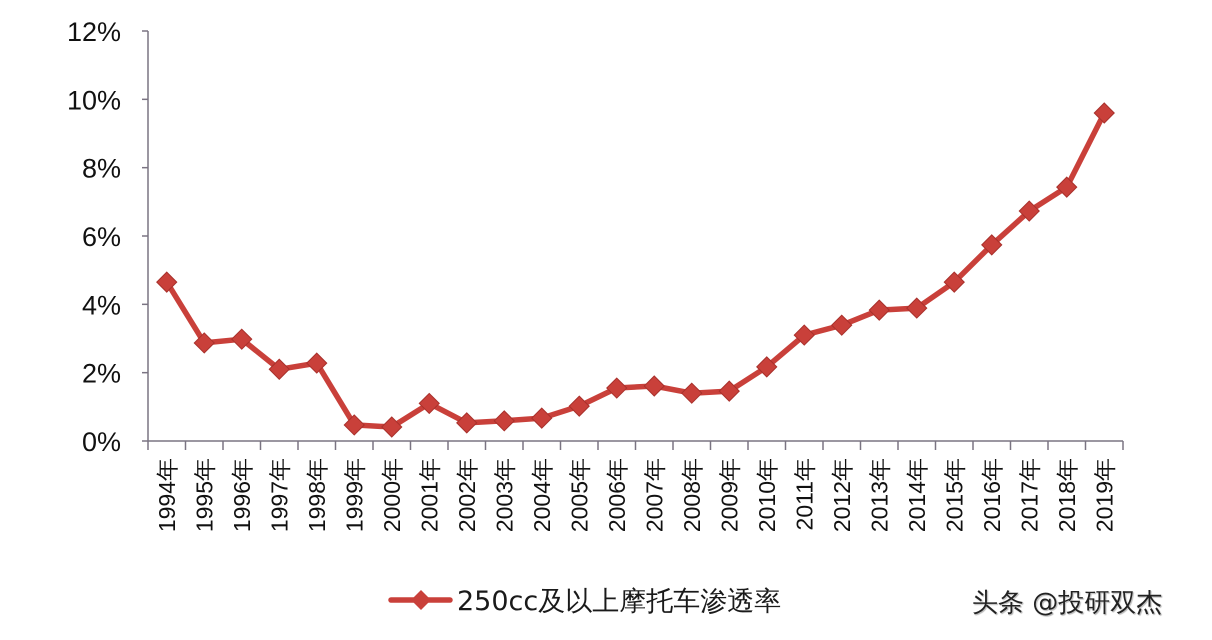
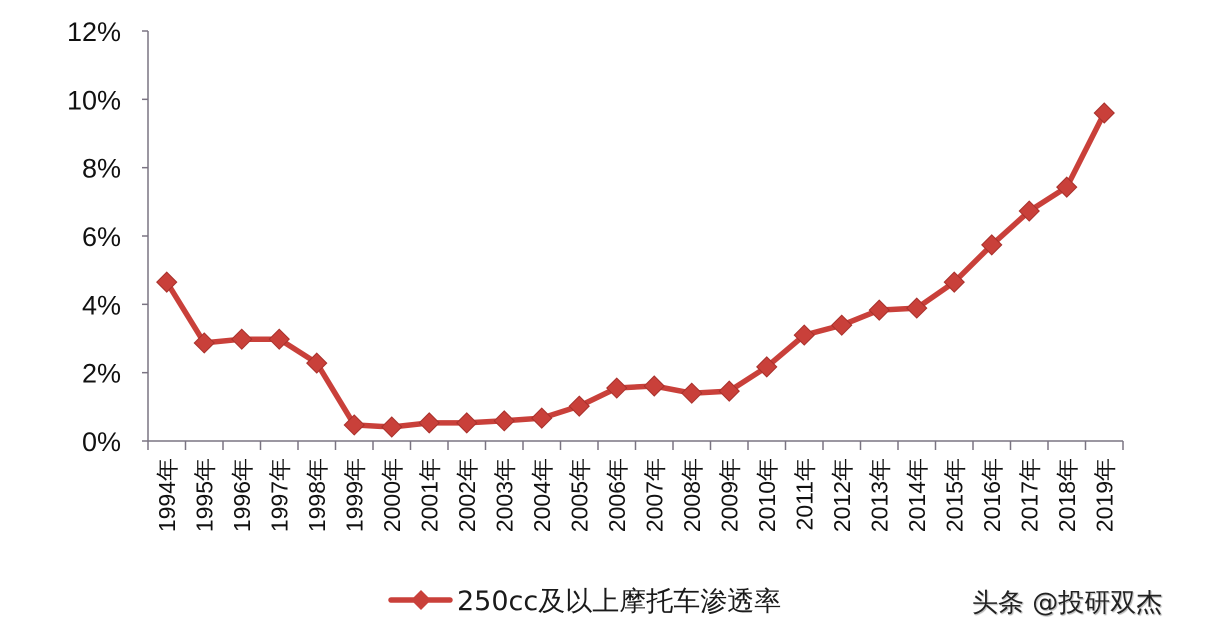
1997年: 2.1% -> 3.0%
2001年: 1.1% -> 0.5%
